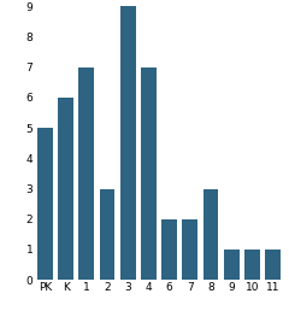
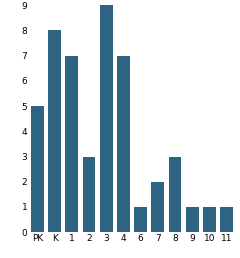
K: 6 -> 8
6: 2 -> 1
